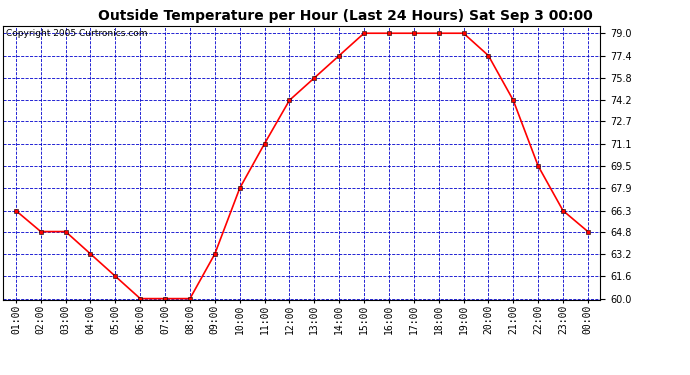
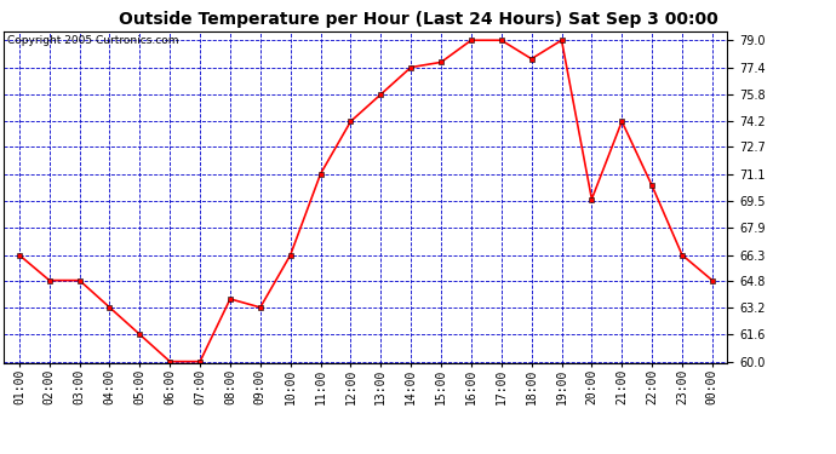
08:00: 60.0 -> 63.7
10:00: 67.9 -> 66.3
15:00: 79.0 -> 77.7
18:00: 79.0 -> 77.9
20:00: 77.4 -> 69.6
22:00: 69.5 -> 70.4
